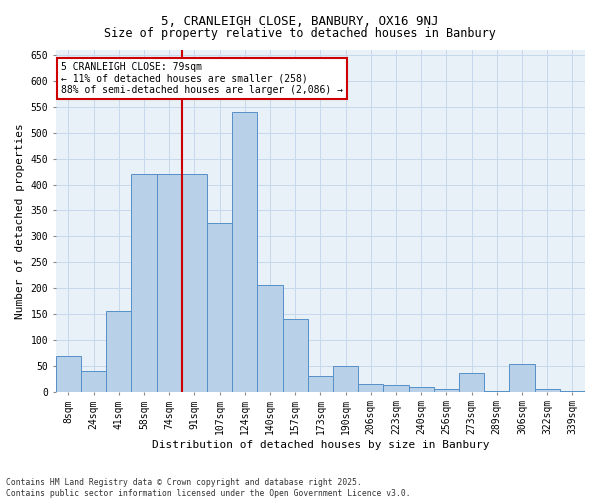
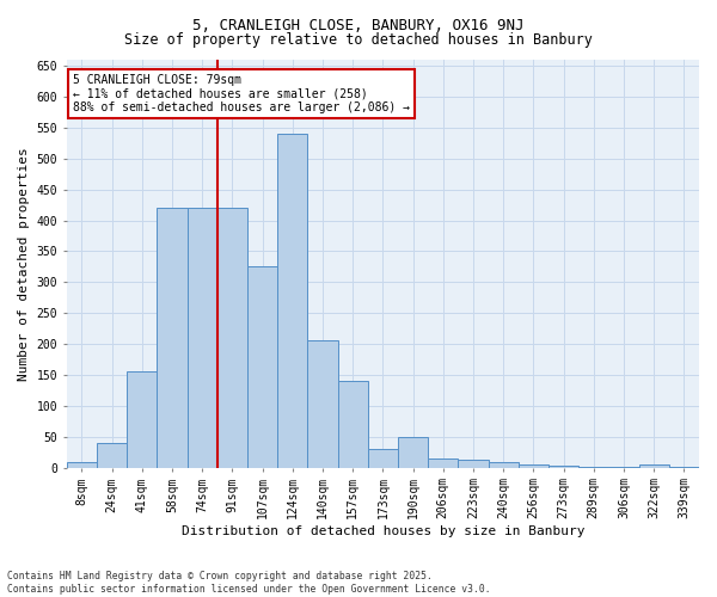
8sqm: 68 -> 8
273sqm: 36 -> 3
306sqm: 54 -> 1
